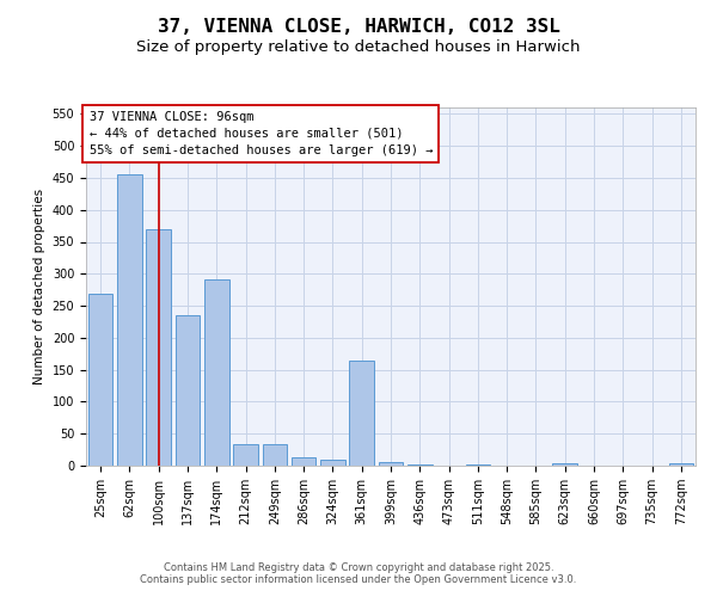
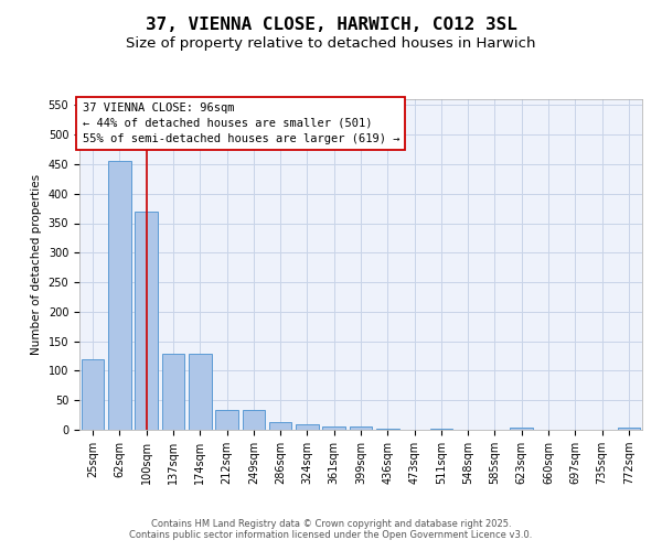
25sqm: 268 -> 120
137sqm: 236 -> 128
174sqm: 292 -> 128
361sqm: 164 -> 6
